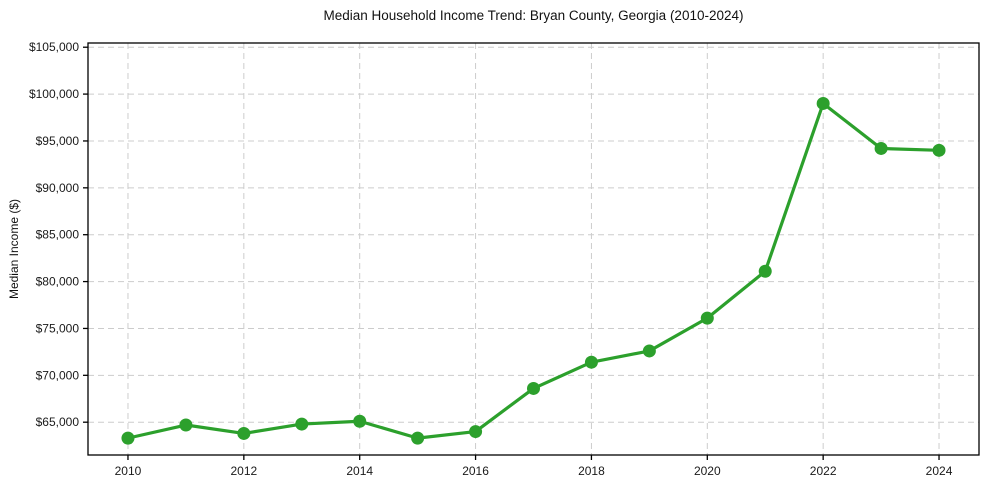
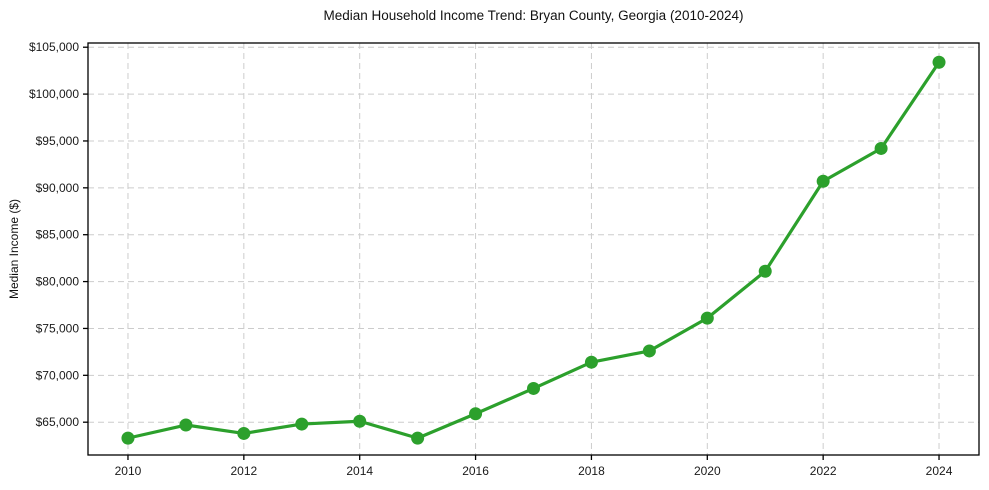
2016: $64000 -> $66000
2022: $99000 -> $91000
2024: $94000 -> $103000
